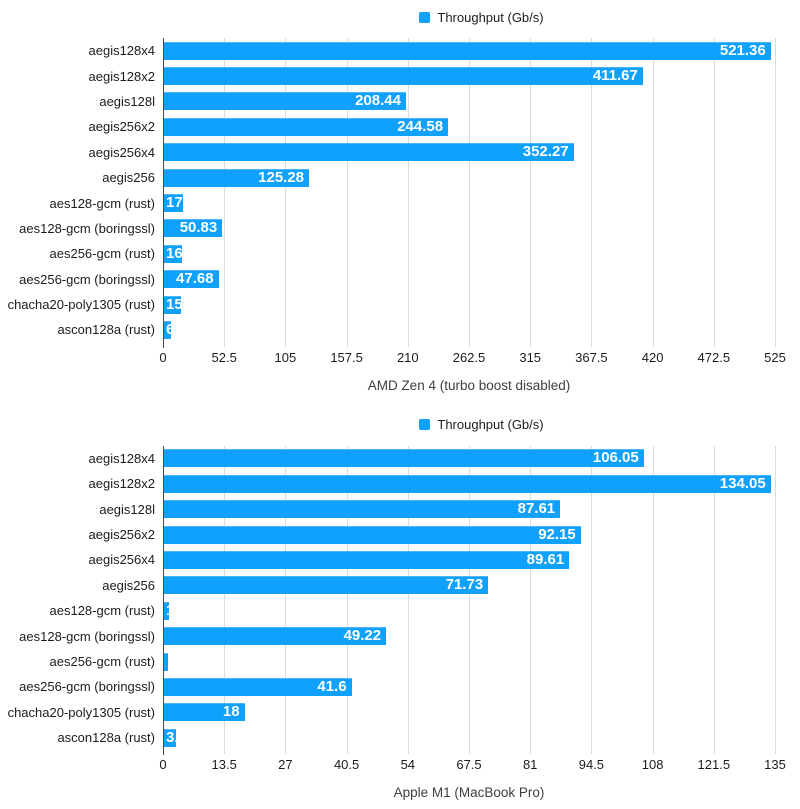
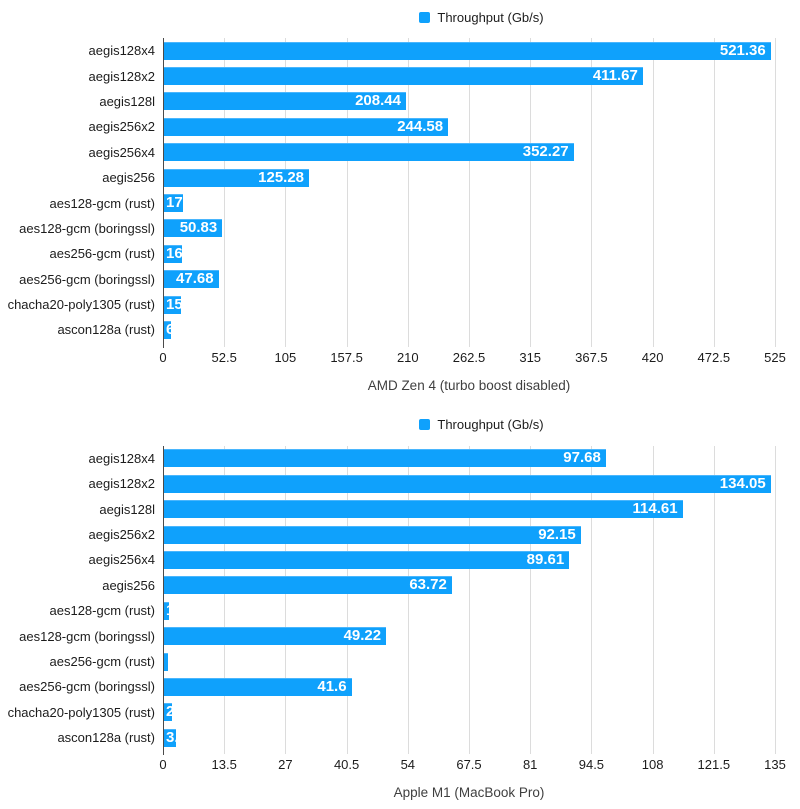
Apple M1 (MacBook Pro)/aegis128x4: 106.05 -> 97.68
Apple M1 (MacBook Pro)/aegis128l: 87.61 -> 114.61
Apple M1 (MacBook Pro)/aegis256: 71.73 -> 63.72
Apple M1 (MacBook Pro)/chacha20-poly1305 (rust): 18 -> 2
